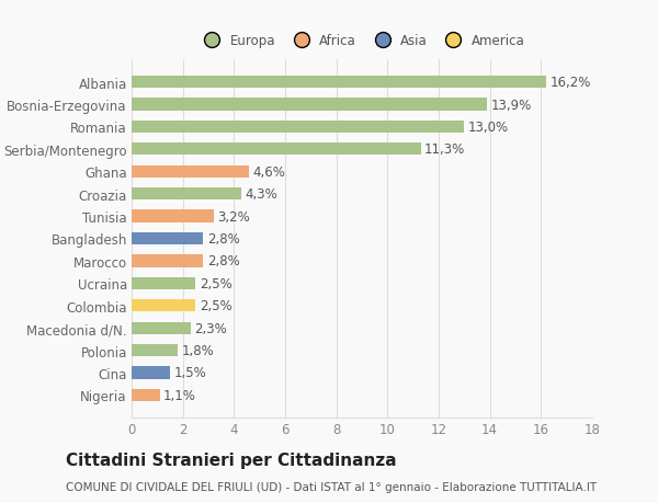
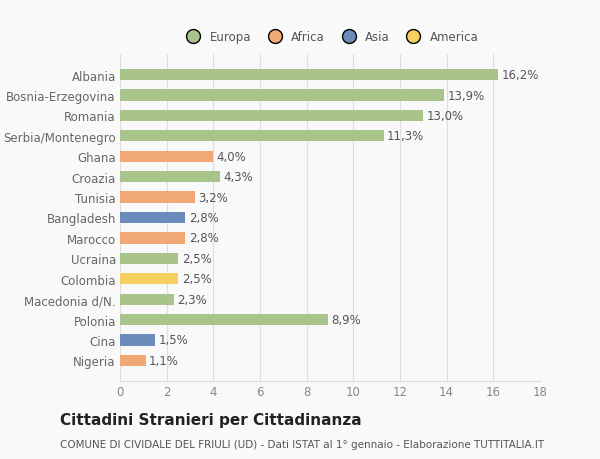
Ghana: 4,6% -> 4,0%
Polonia: 1,8% -> 8,9%
